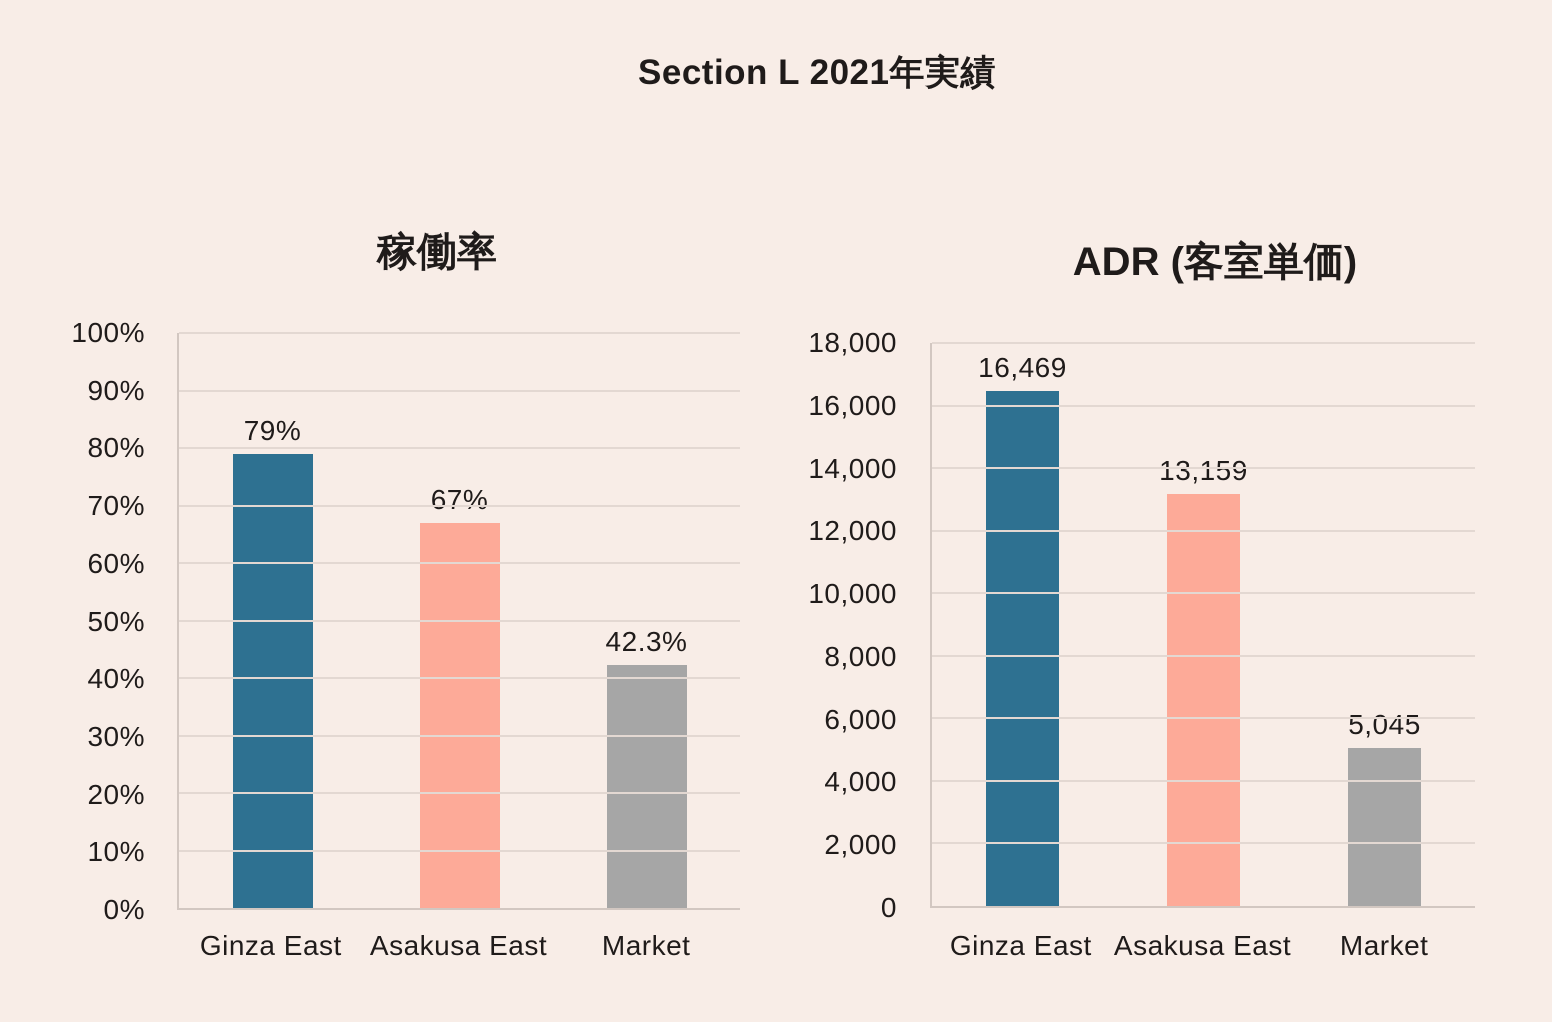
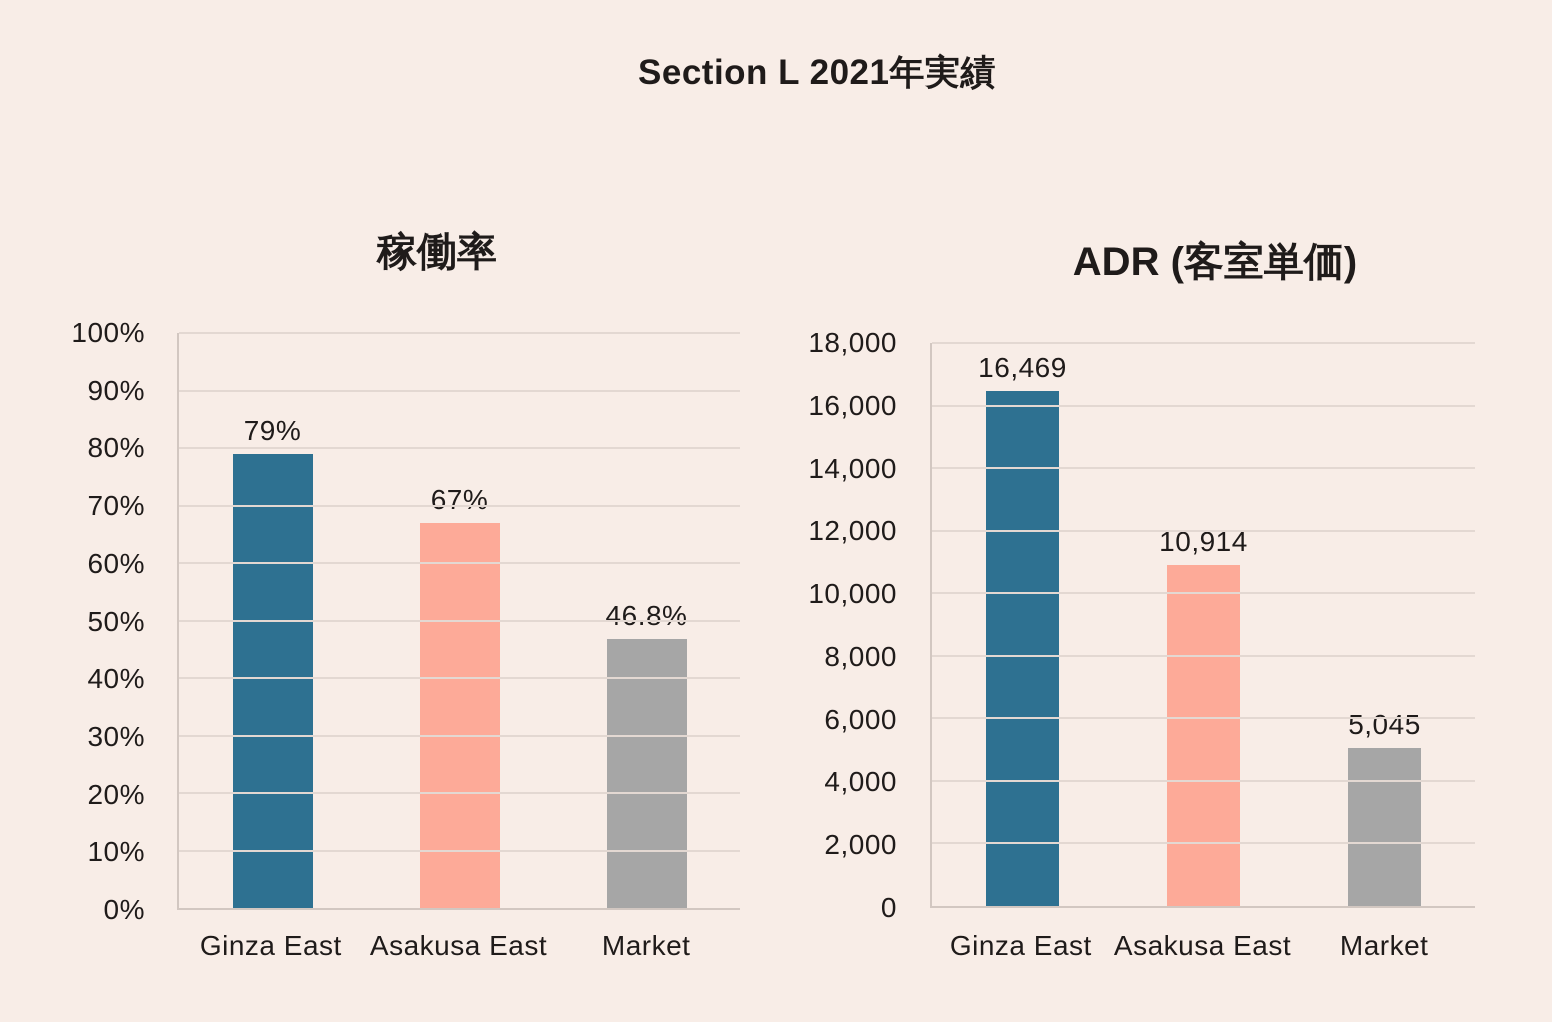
稼働率/Market: 42.3% -> 46.8%
ADR (客室単価)/Asakusa East: 13,159 -> 10,914
